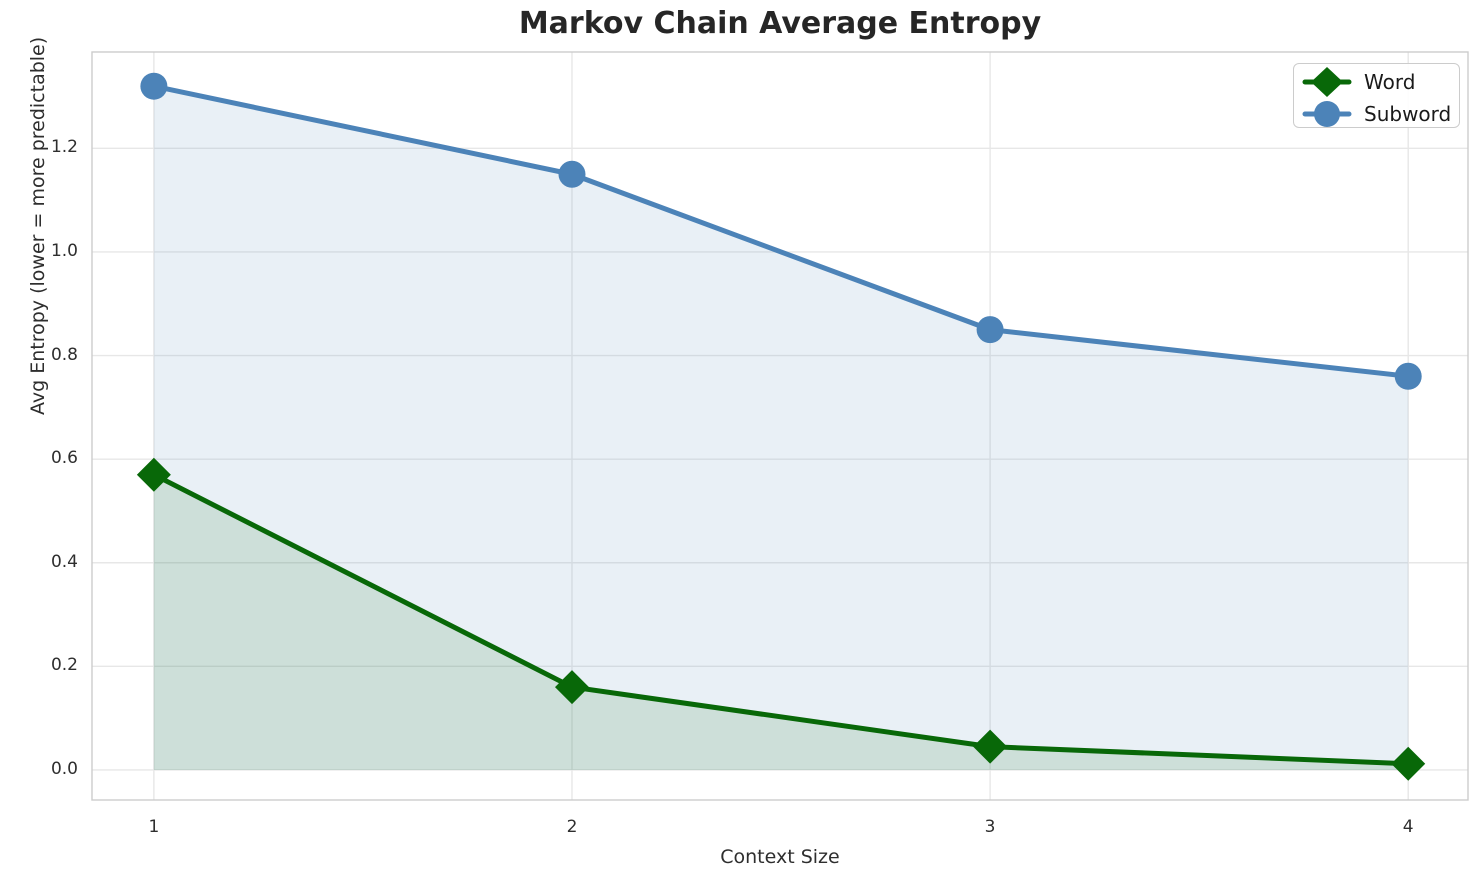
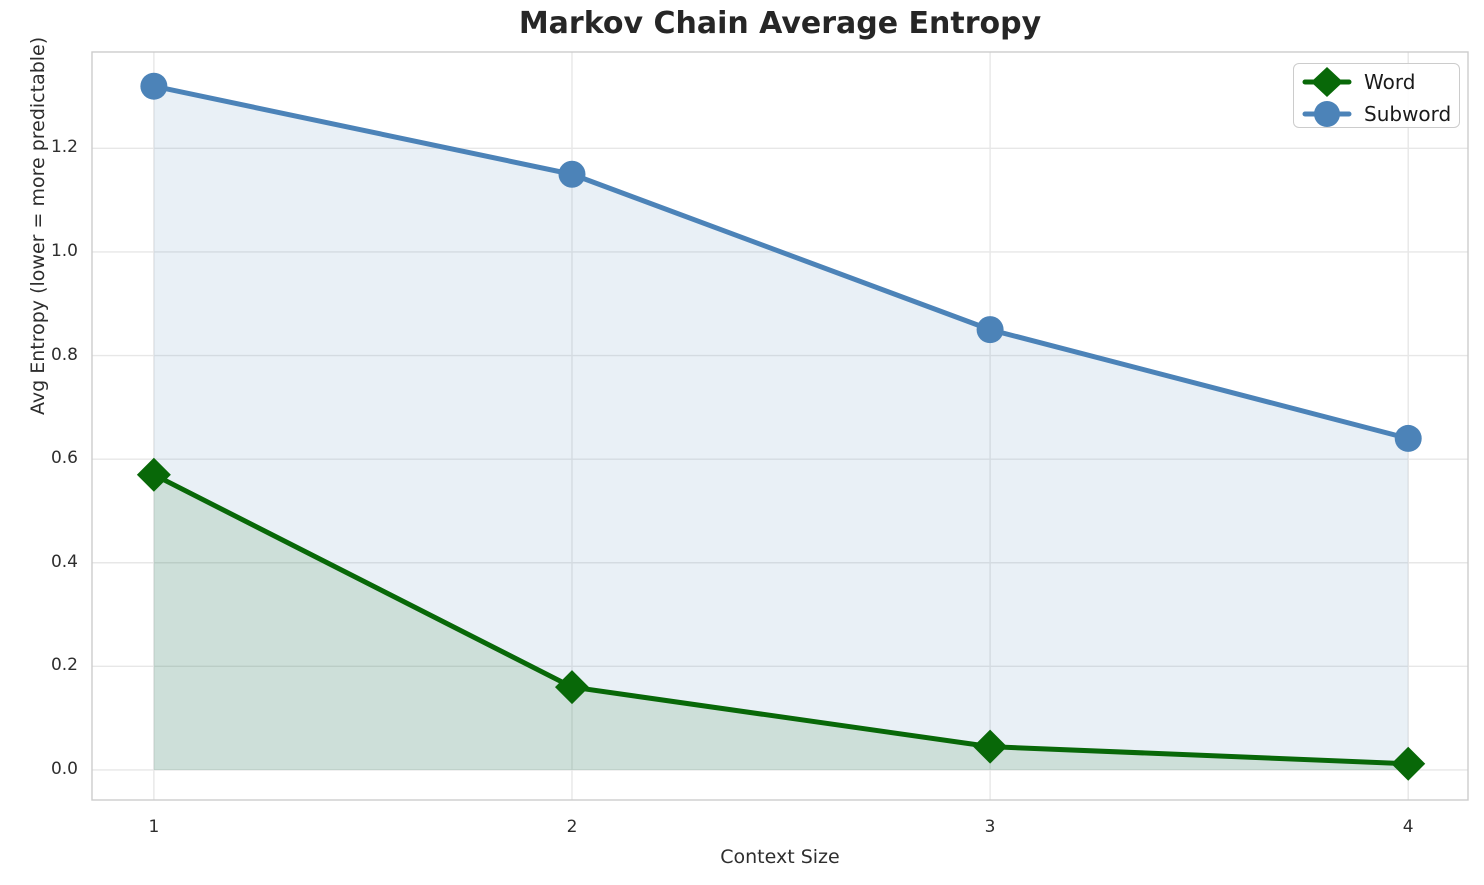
Subword/4: 0.76 -> 0.64
